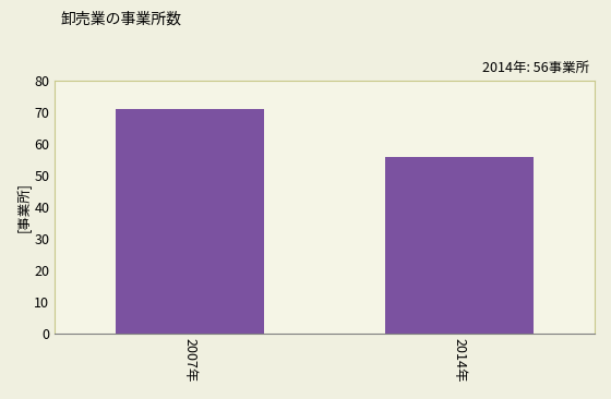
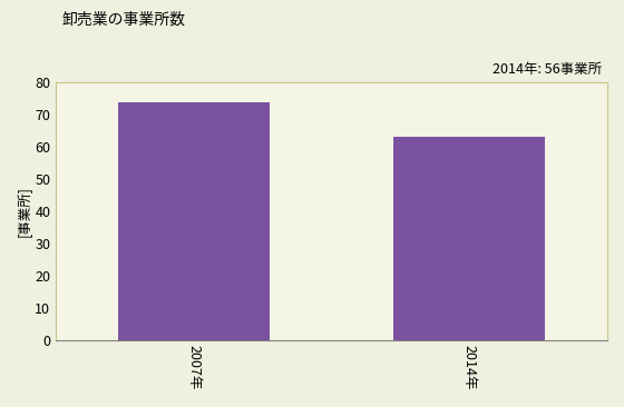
2007年: 71 -> 74
2014年: 56 -> 63
